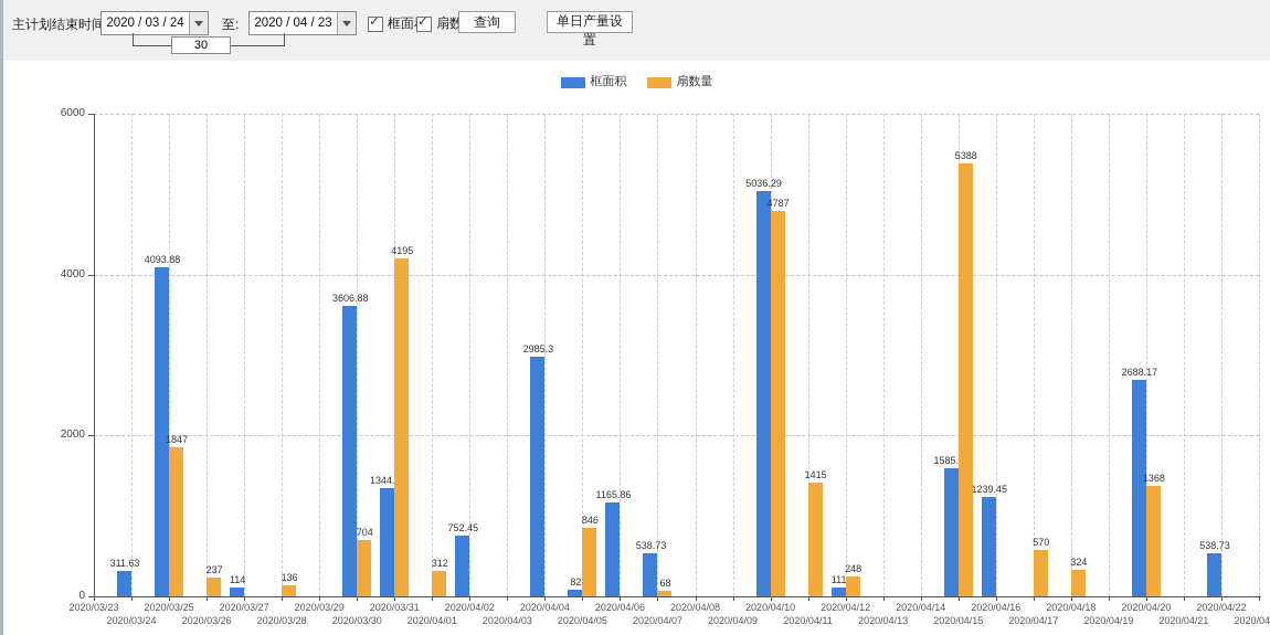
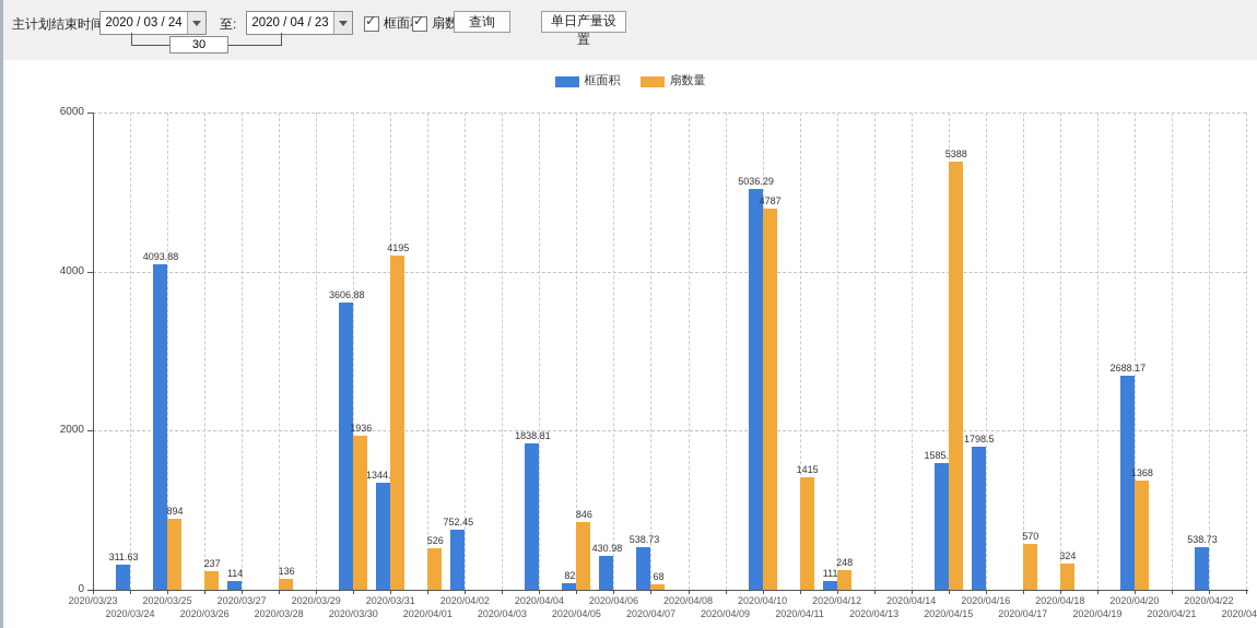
扇数量/2020/03/25: 1847 -> 894
扇数量/2020/03/30: 704 -> 1936
扇数量/2020/04/01: 312 -> 526
框面积/2020/04/04: 2985.3 -> 1838.81
框面积/2020/04/06: 1165.86 -> 430.98
框面积/2020/04/16: 1239.45 -> 1798.5
